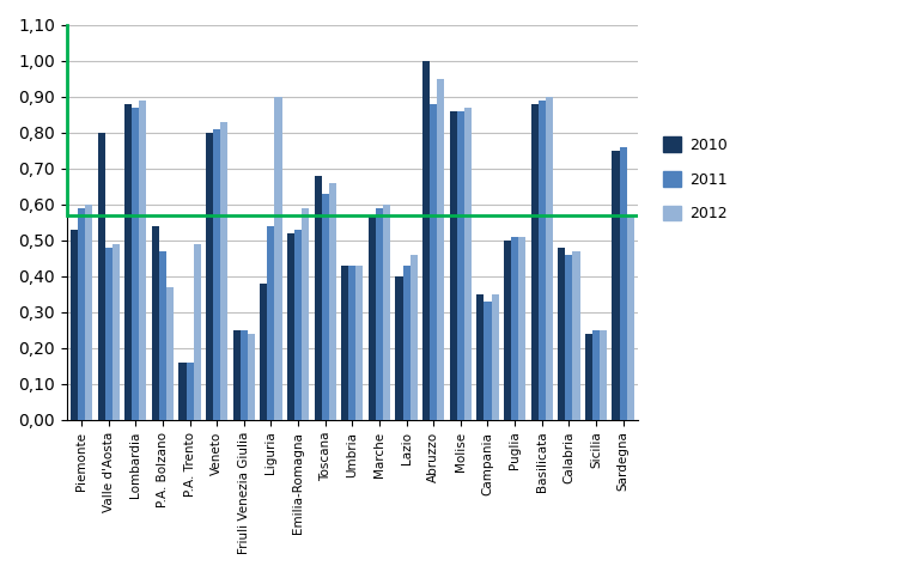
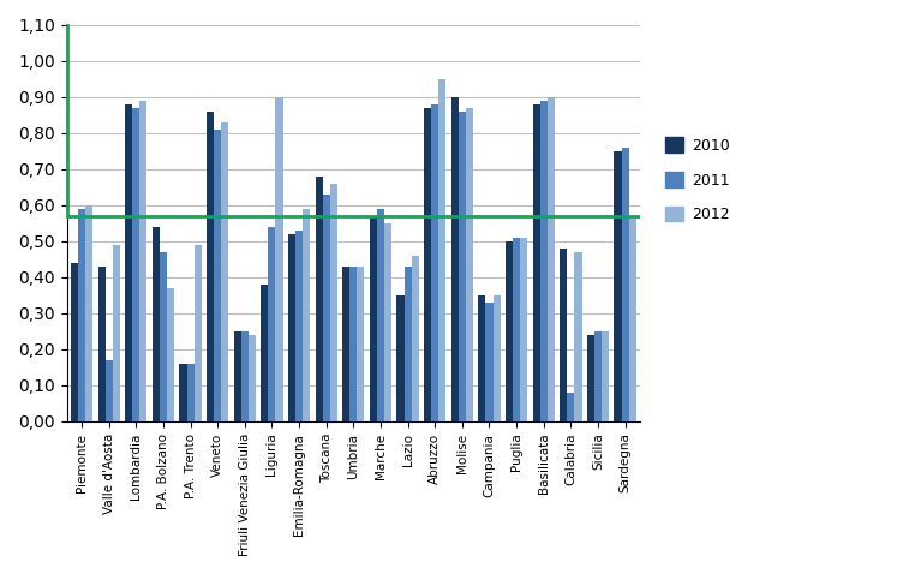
2010/Piemonte: 0,53 -> 0,44
2010/Valle d'Aosta: 0,80 -> 0,43
2011/Valle d'Aosta: 0,48 -> 0,17
2010/Veneto: 0,80 -> 0,86
2012/Marche: 0,60 -> 0,55
2010/Lazio: 0,40 -> 0,35
2010/Abruzzo: 1,00 -> 0,87
2010/Molise: 0,86 -> 0,90
2011/Calabria: 0,46 -> 0,08
